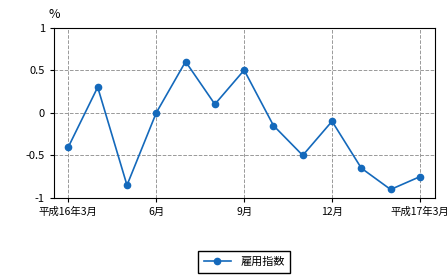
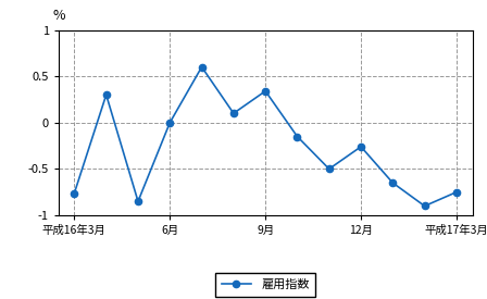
平成16年3月: -0.40 -> -0.76
9月: 0.50 -> 0.34
12月: -0.10 -> -0.26
